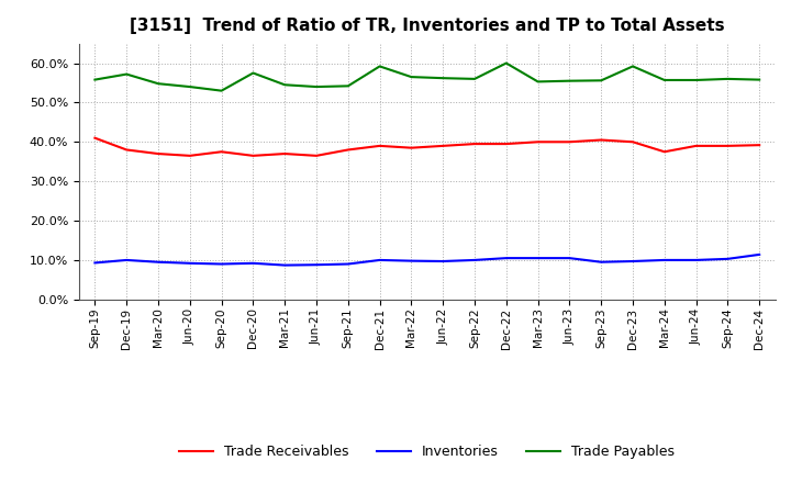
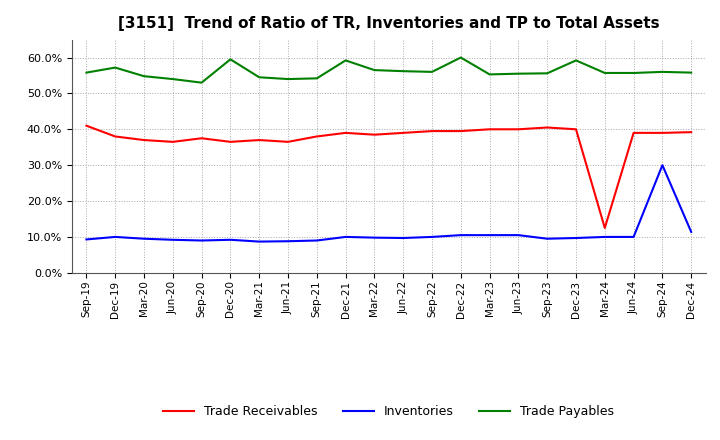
Trade Payables/Dec-20: 57.5% -> 59.5%
Trade Receivables/Mar-24: 37.5% -> 12.5%
Inventories/Sep-24: 10.3% -> 30.0%
